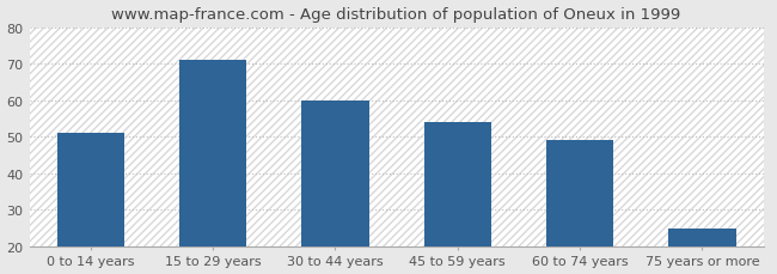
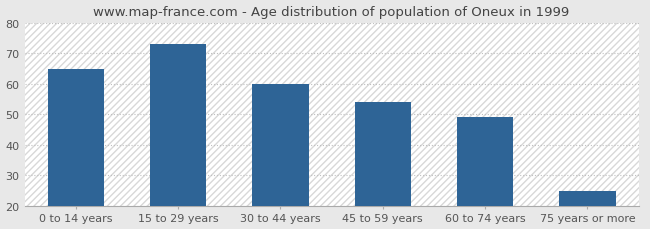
0 to 14 years: 51 -> 65
15 to 29 years: 71 -> 73
